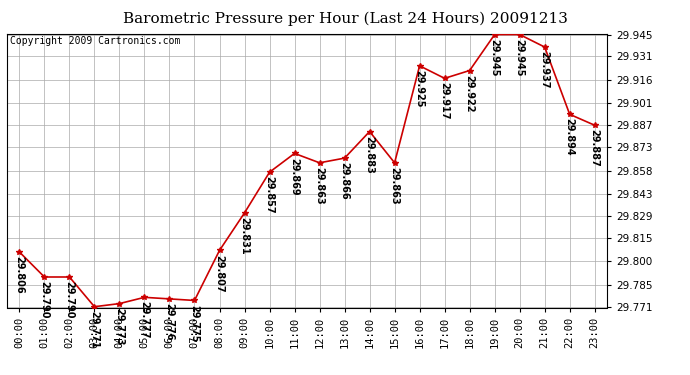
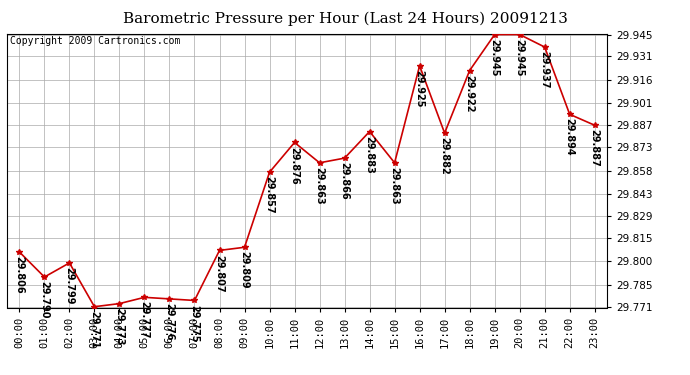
02:00: 29.790 -> 29.799
09:00: 29.831 -> 29.809
11:00: 29.869 -> 29.876
17:00: 29.917 -> 29.882
